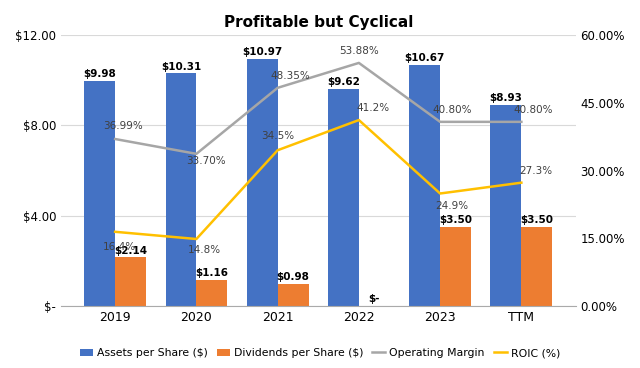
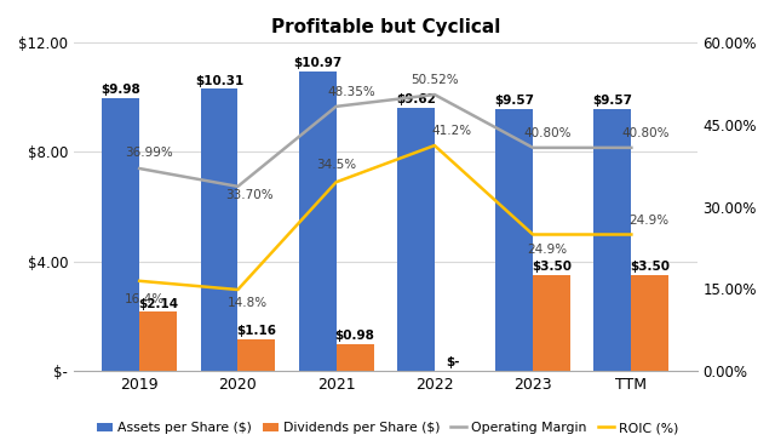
Operating Margin/2022: 53.88% -> 50.52%
Assets per Share ($)/2023: $10.67 -> $9.57
Assets per Share ($)/TTM: $8.93 -> $9.57
ROIC (%)/TTM: 27.3% -> 24.9%
